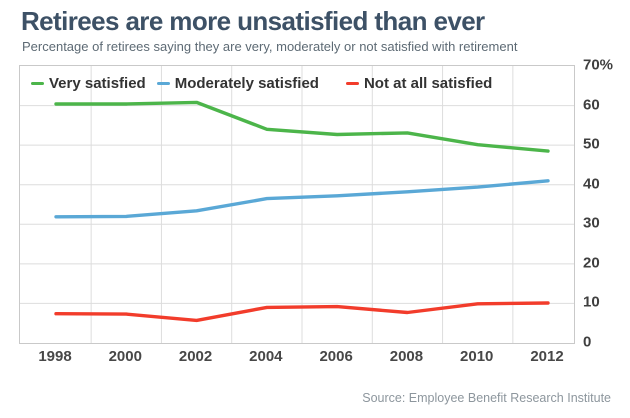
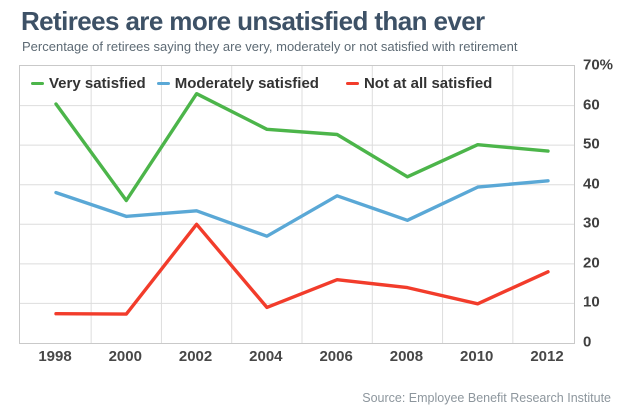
Moderately satisfied/1998: 32% -> 38%
Very satisfied/2000: 60% -> 36%
Very satisfied/2002: 61% -> 63%
Not at all satisfied/2002: 6% -> 30%
Moderately satisfied/2004: 36% -> 27%
Not at all satisfied/2006: 9% -> 16%
Very satisfied/2008: 53% -> 42%
Moderately satisfied/2008: 38% -> 31%
Not at all satisfied/2008: 8% -> 14%
Not at all satisfied/2012: 10% -> 18%
